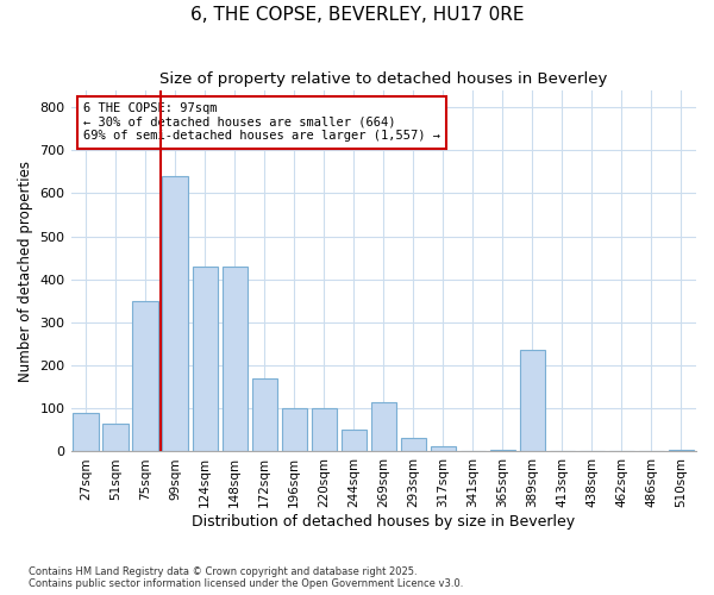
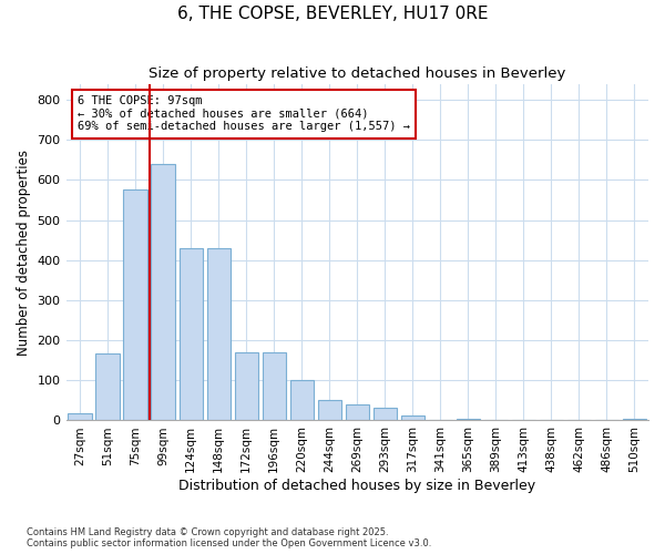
27sqm: 90 -> 18
51sqm: 65 -> 168
75sqm: 350 -> 575
196sqm: 100 -> 170
269sqm: 115 -> 40
389sqm: 235 -> 2
